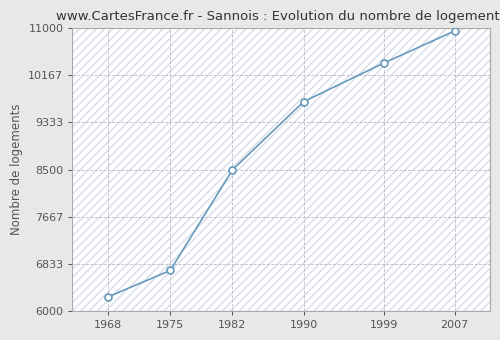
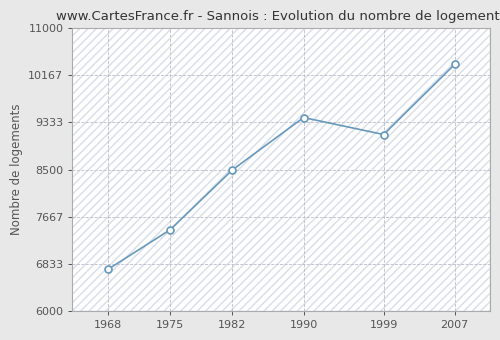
1968: 6250 -> 6740
1975: 6720 -> 7440
1990: 9700 -> 9420
1999: 10380 -> 9120
2007: 10950 -> 10360
